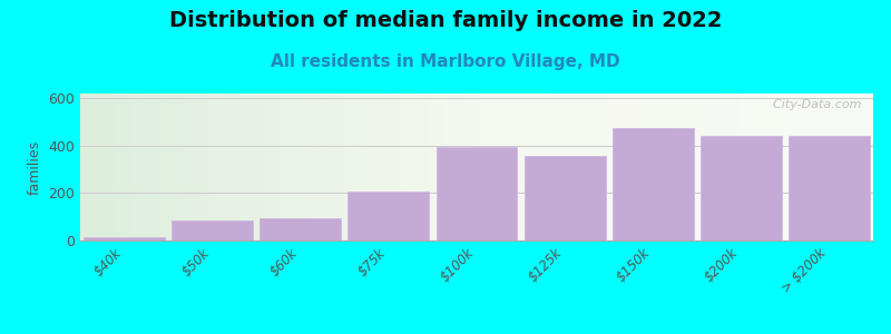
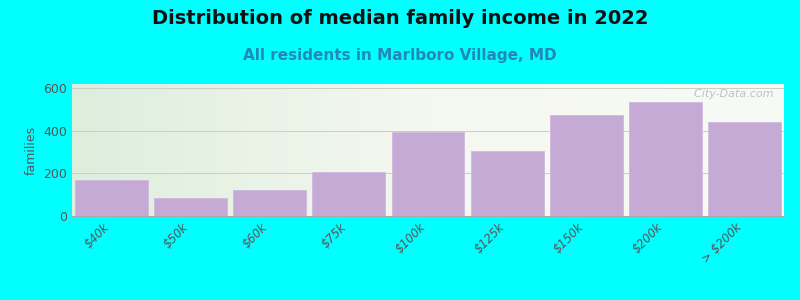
$40k: 15 -> 170
$60k: 96 -> 120
$125k: 358 -> 305
$200k: 440 -> 535
